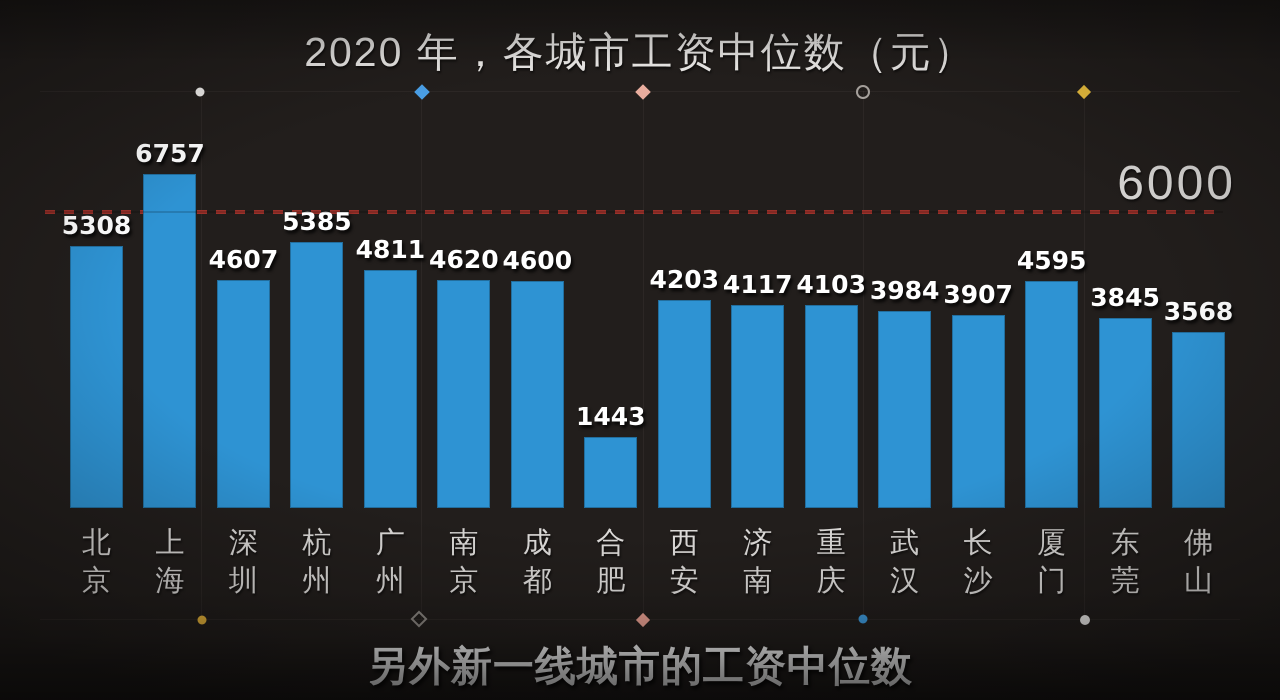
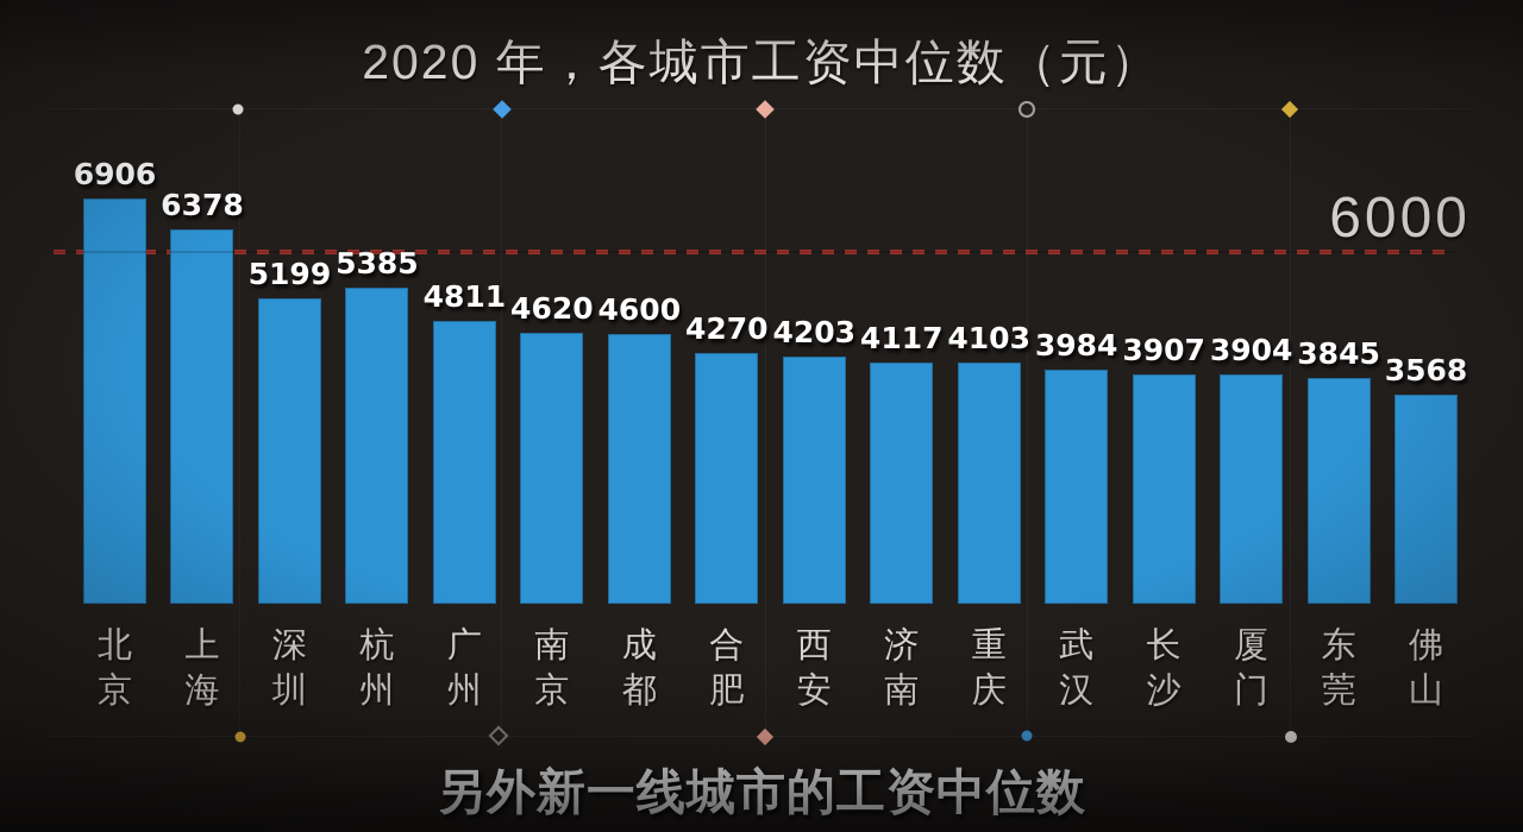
北京: 5308 -> 6906
上海: 6757 -> 6378
深圳: 4607 -> 5199
合肥: 1443 -> 4270
厦门: 4595 -> 3904
